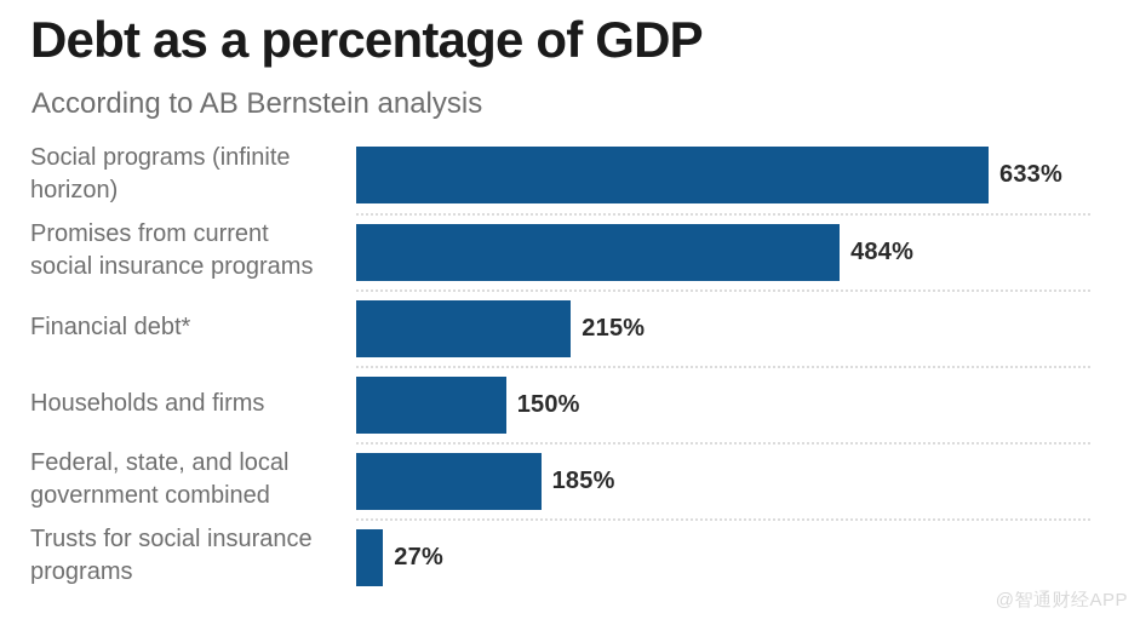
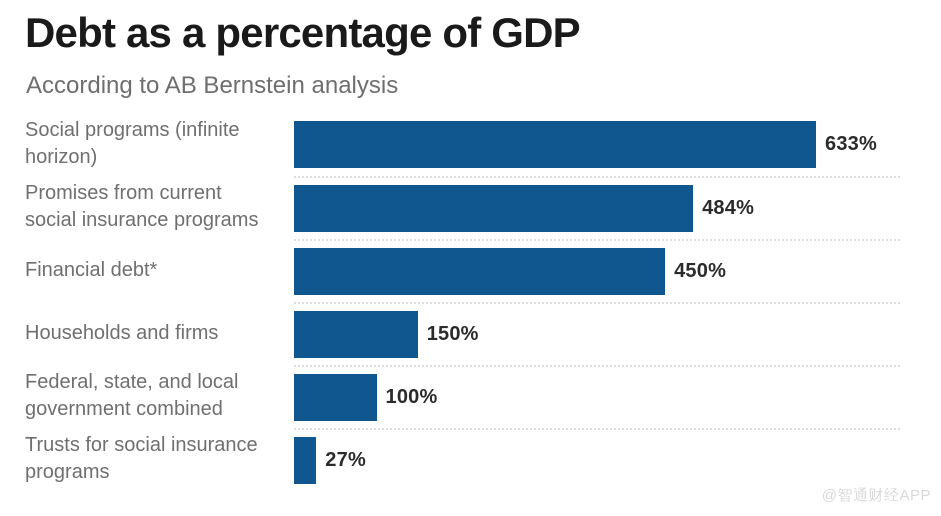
Financial debt*: 215% -> 450%
Federal, state, and local government combined: 185% -> 100%
